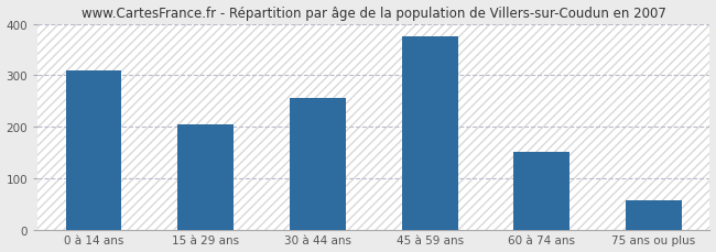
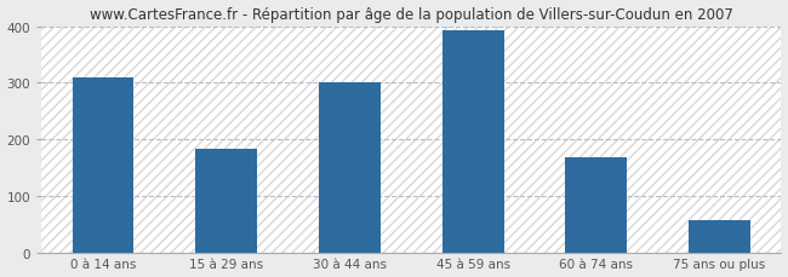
15 à 29 ans: 205 -> 182
30 à 44 ans: 255 -> 300
45 à 59 ans: 375 -> 392
60 à 74 ans: 150 -> 167
